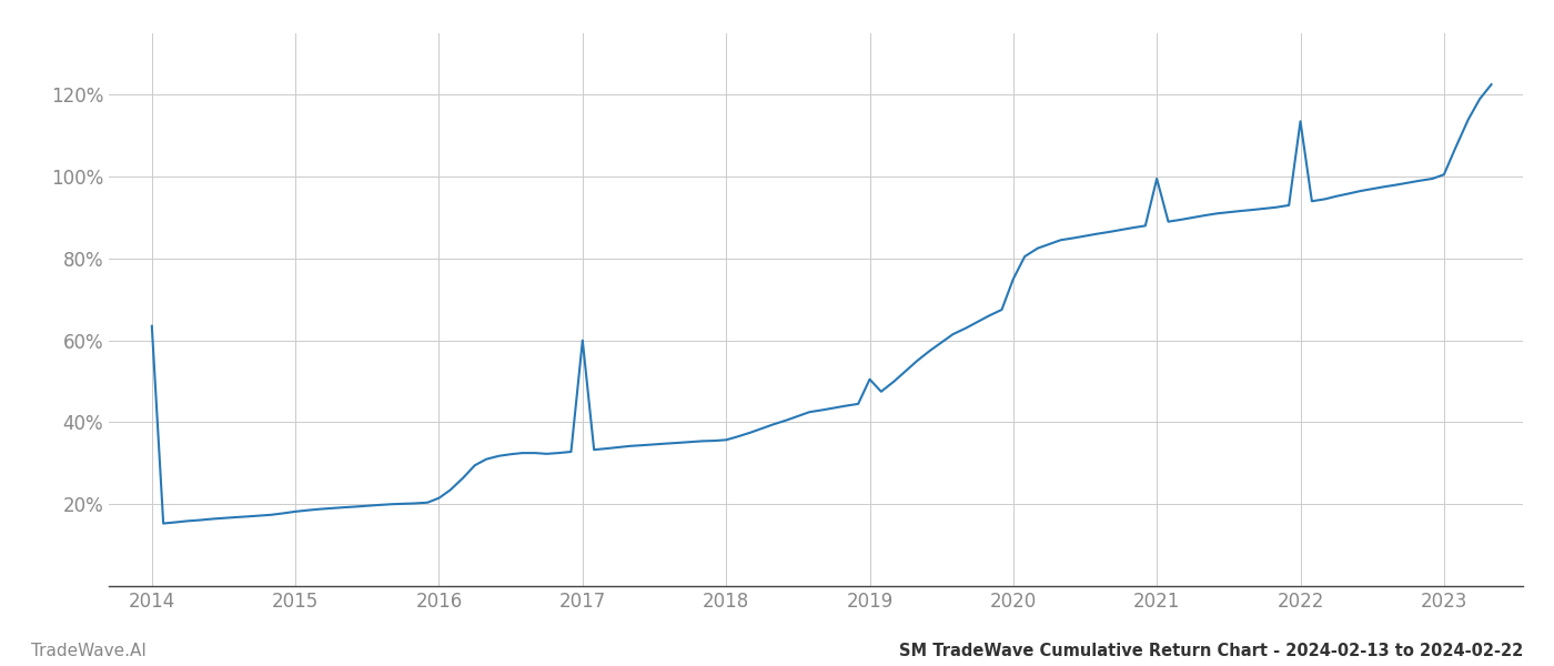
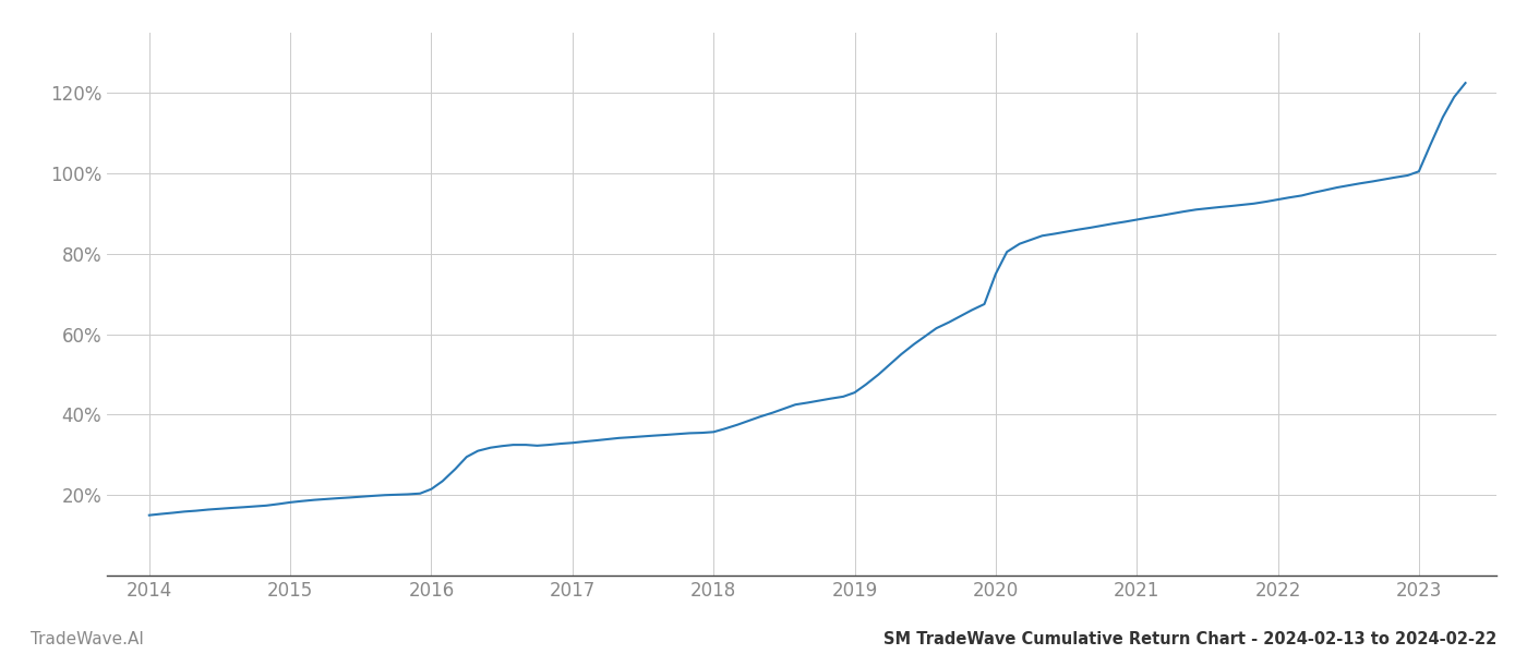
2014: 63.5% -> 15.0%
2017: 60.0% -> 33.0%
2019: 50.5% -> 45.5%
2021: 99.5% -> 88.5%
2022: 113.5% -> 93.5%
